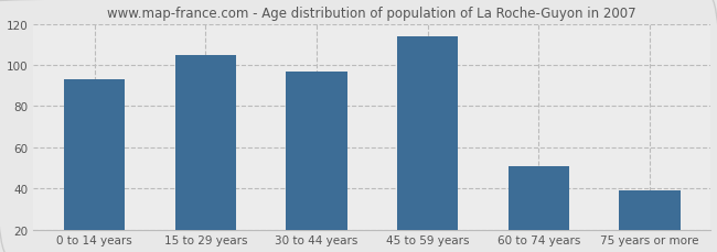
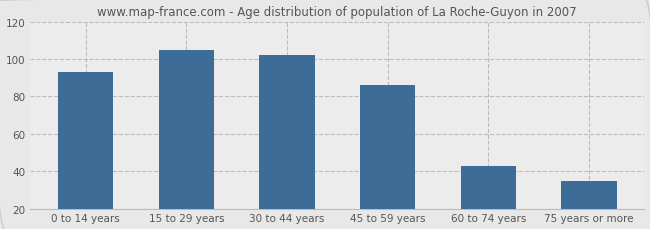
30 to 44 years: 97 -> 102
45 to 59 years: 114 -> 86
60 to 74 years: 51 -> 43
75 years or more: 39 -> 35
